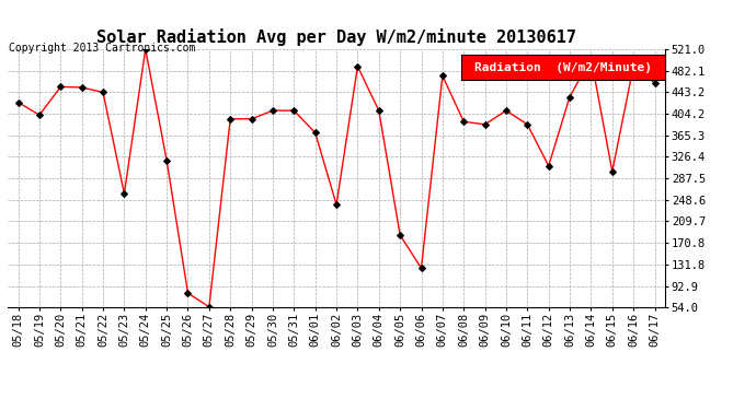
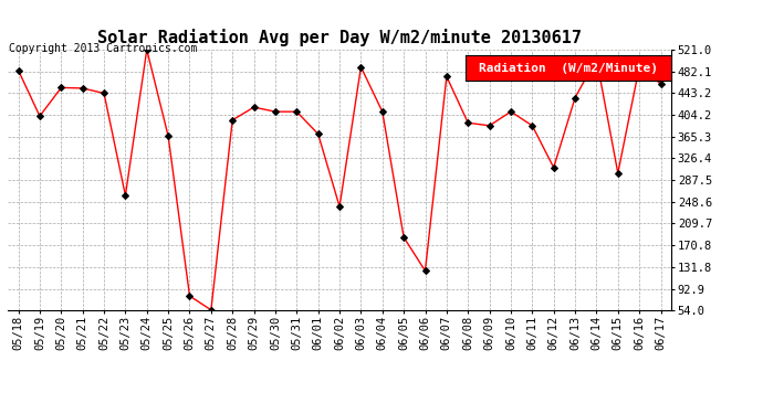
05/18: 425 -> 484
05/25: 320 -> 366
05/29: 395 -> 418
